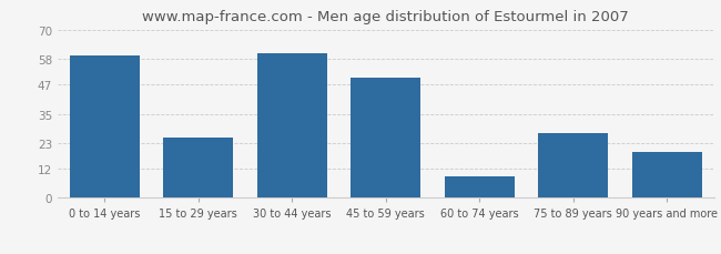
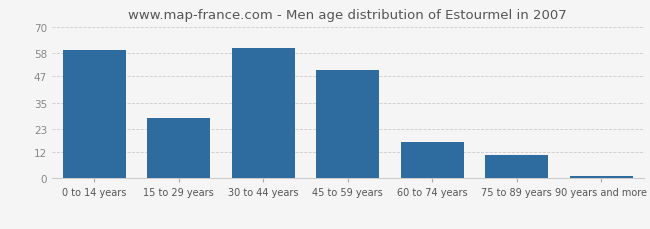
15 to 29 years: 25 -> 28
60 to 74 years: 9 -> 17
75 to 89 years: 27 -> 11
90 years and more: 19 -> 1
